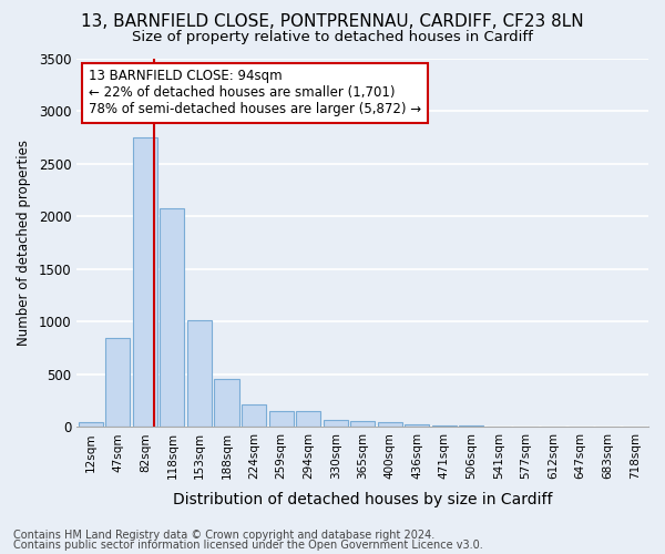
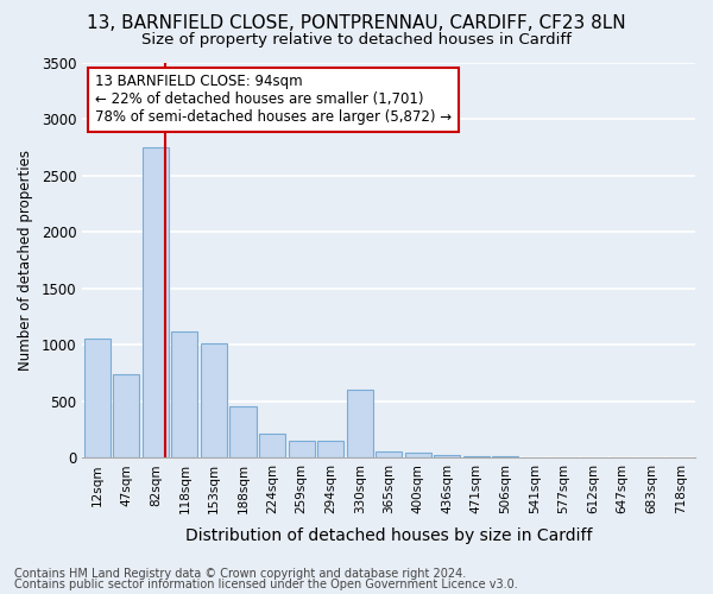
12sqm: 50 -> 1060
47sqm: 850 -> 740
118sqm: 2080 -> 1120
330sqm: 70 -> 600
